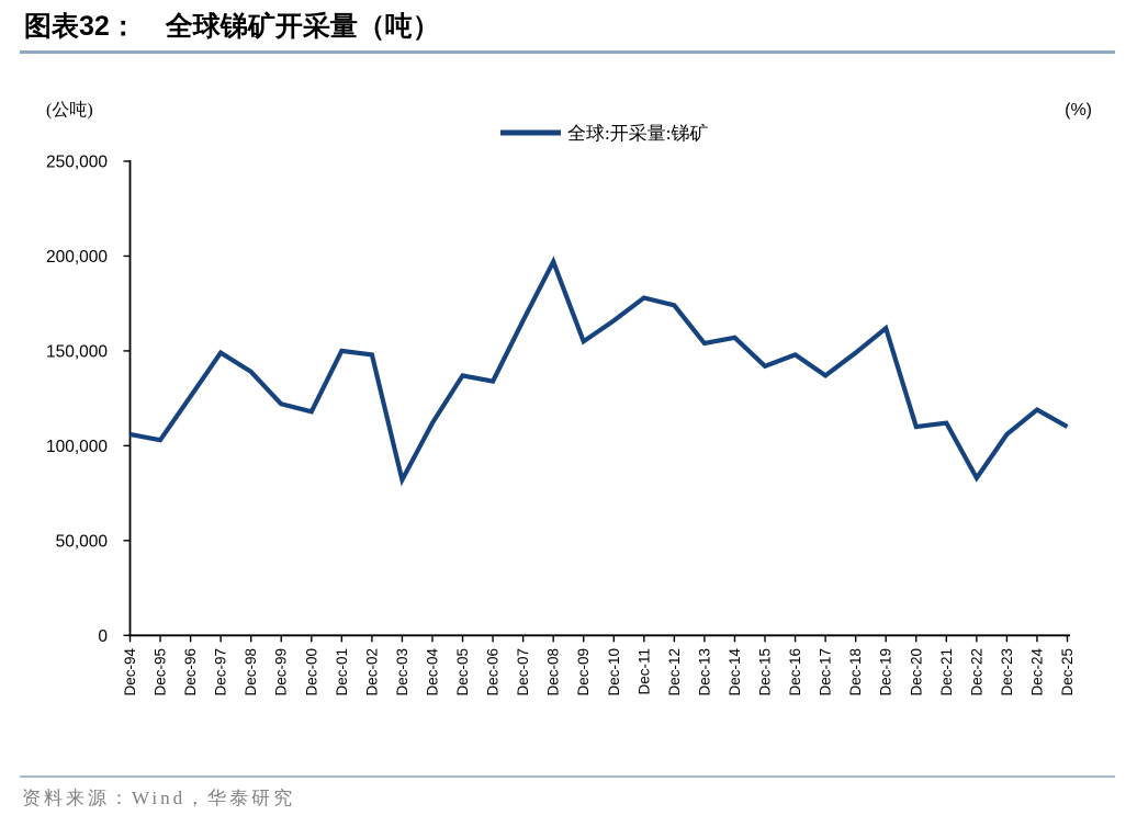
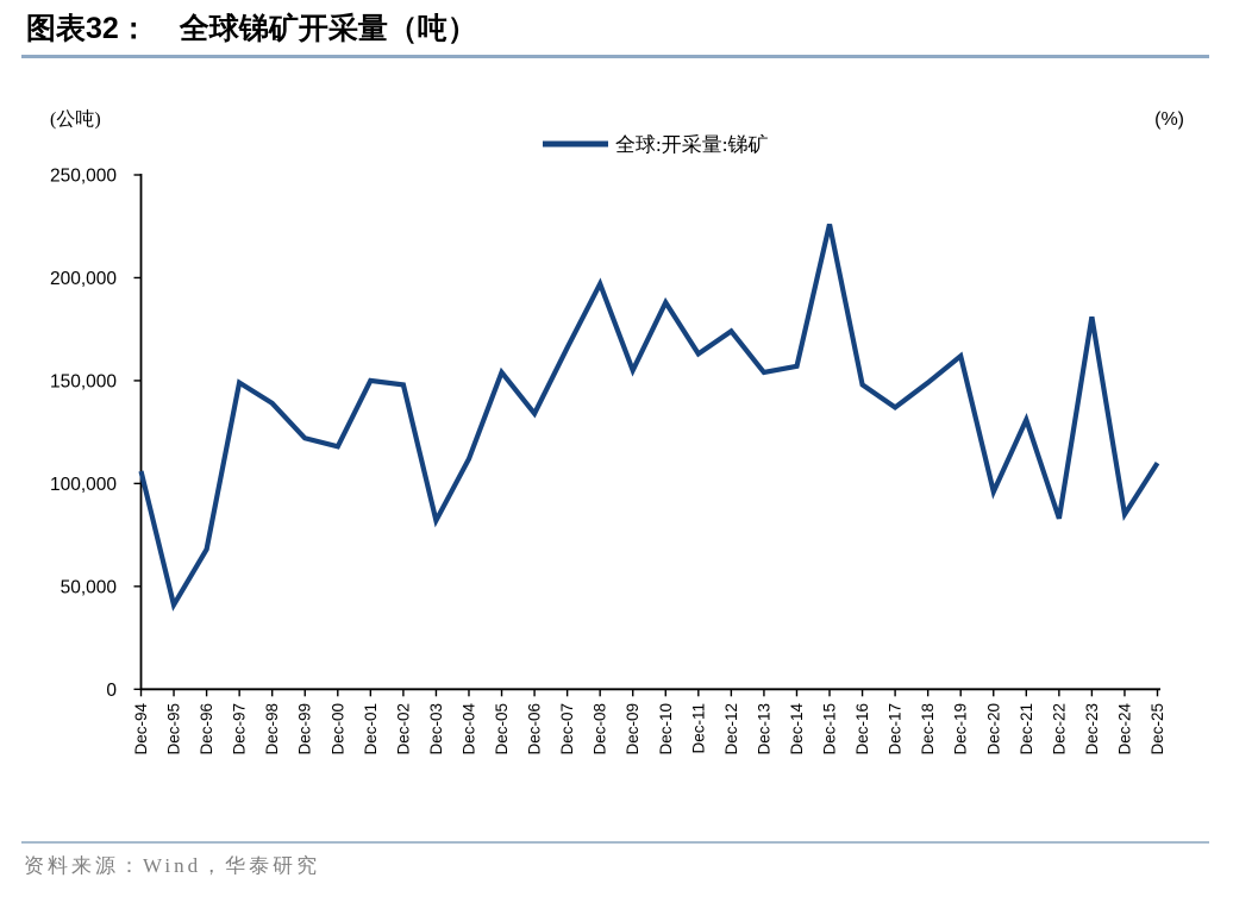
Dec-95: 103000 -> 41000
Dec-96: 126000 -> 68000
Dec-05: 137000 -> 154000
Dec-10: 166000 -> 188000
Dec-11: 178000 -> 163000
Dec-15: 142000 -> 226000
Dec-20: 110000 -> 96000
Dec-21: 112000 -> 131000
Dec-23: 106000 -> 181000
Dec-24: 119000 -> 85000
